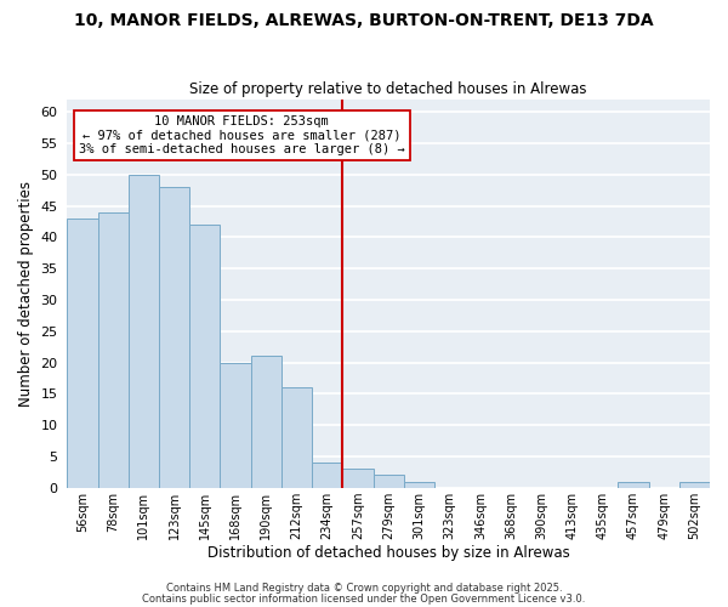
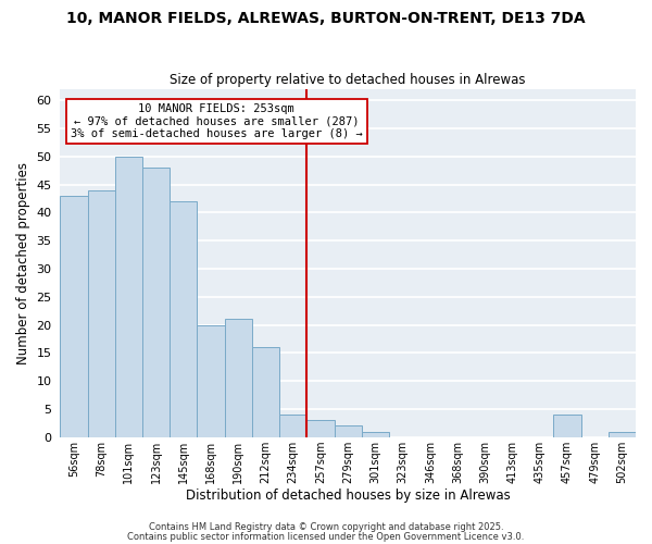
457sqm: 1 -> 4
